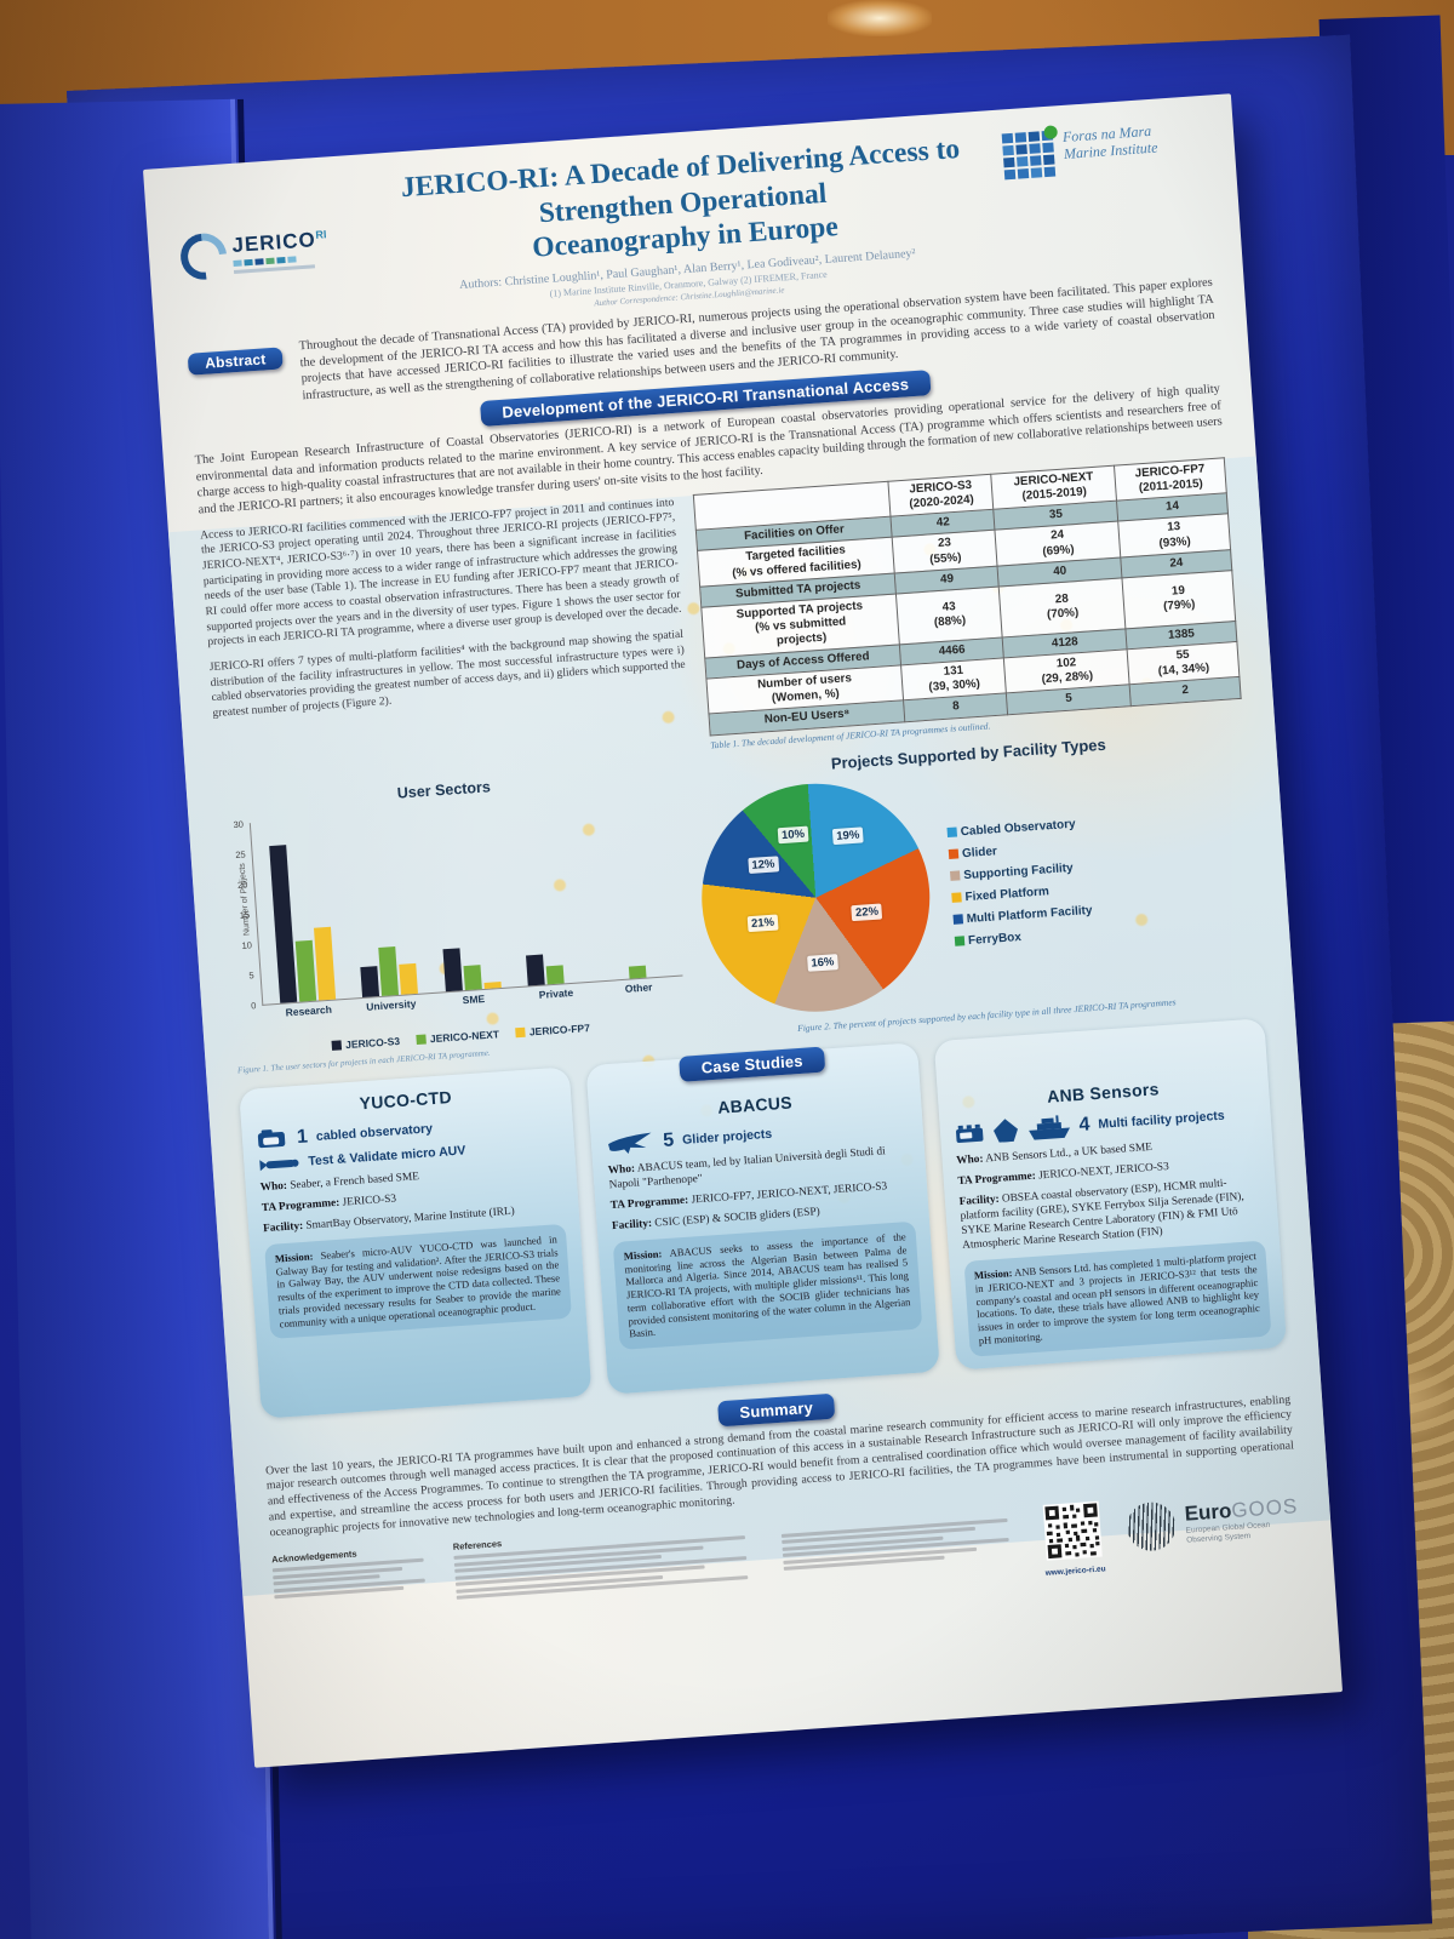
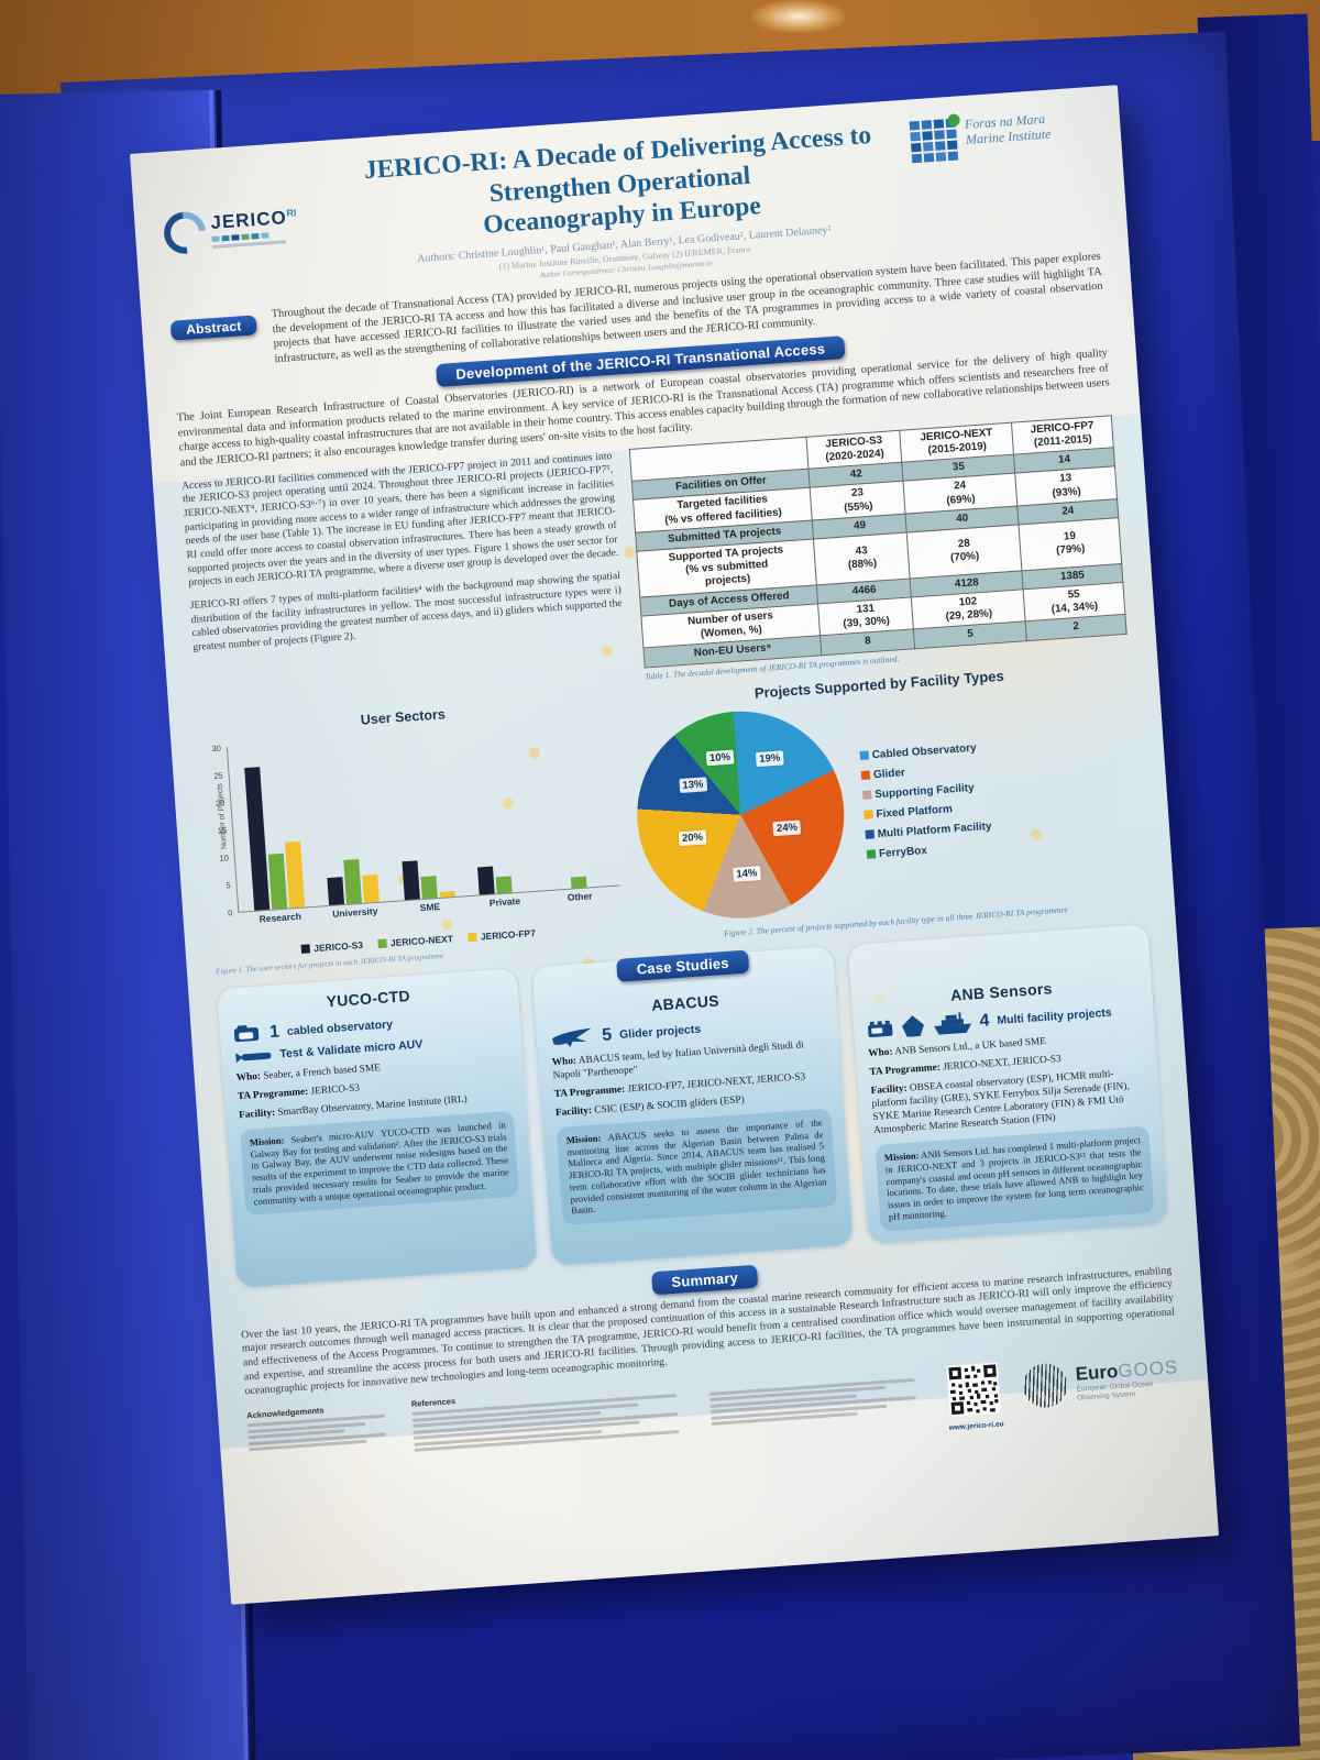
Projects Supported by Facility Types/Glider: 22% -> 24%
Projects Supported by Facility Types/Supporting Facility: 16% -> 14%
Projects Supported by Facility Types/Fixed Platform: 21% -> 20%
Projects Supported by Facility Types/Multi Platform Facility: 12% -> 13%
